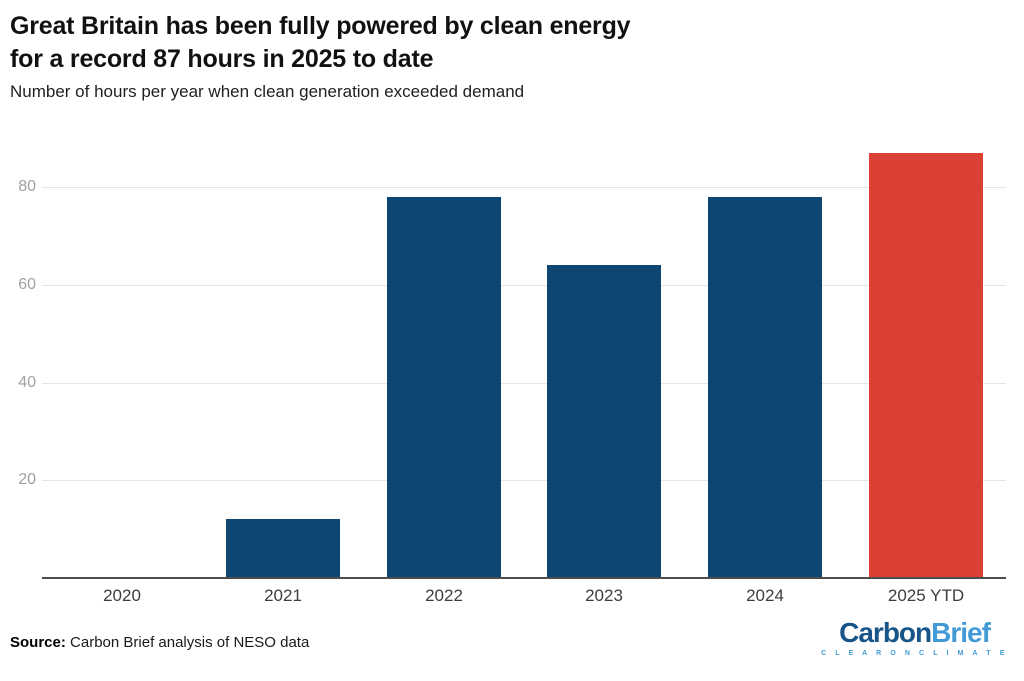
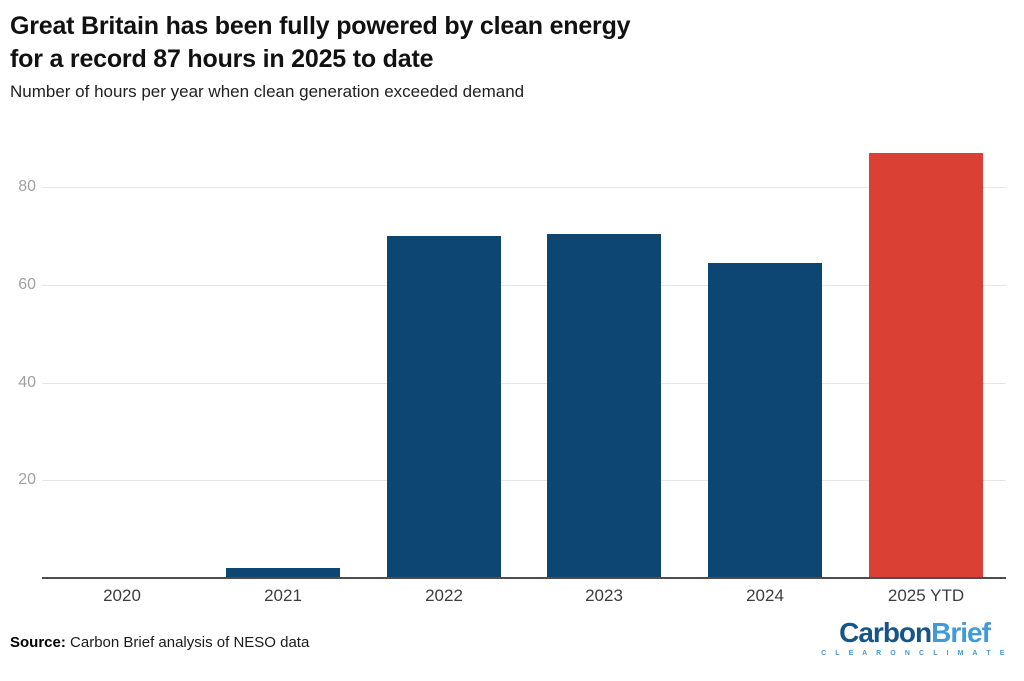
2021: 12 -> 2
2022: 78 -> 70
2023: 64 -> 70
2024: 78 -> 64
